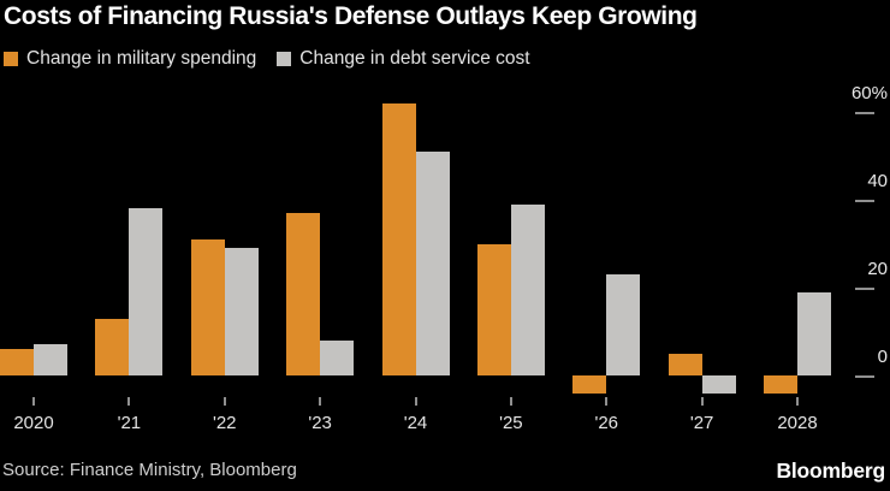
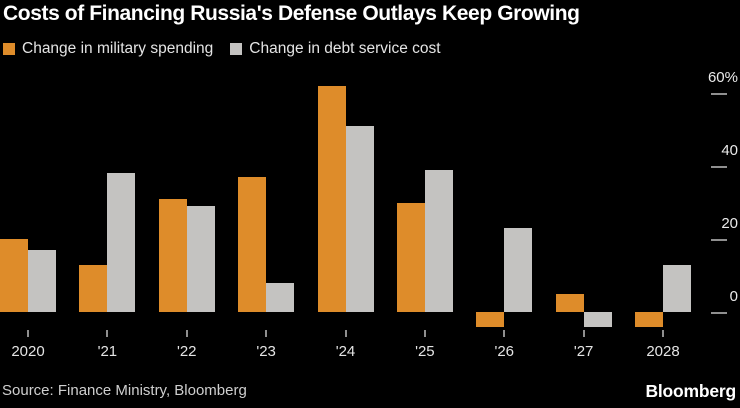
Change in military spending/2020: 6% -> 20%
Change in debt service cost/2020: 7% -> 17%
Change in debt service cost/2028: 19% -> 13%
